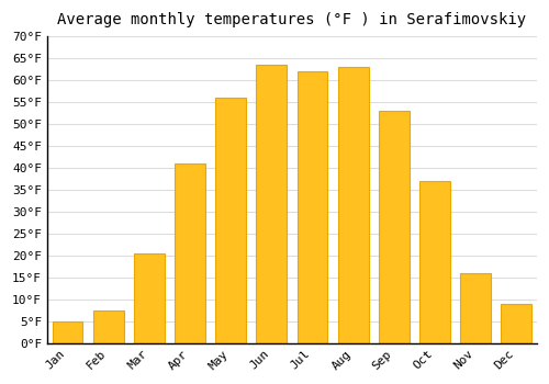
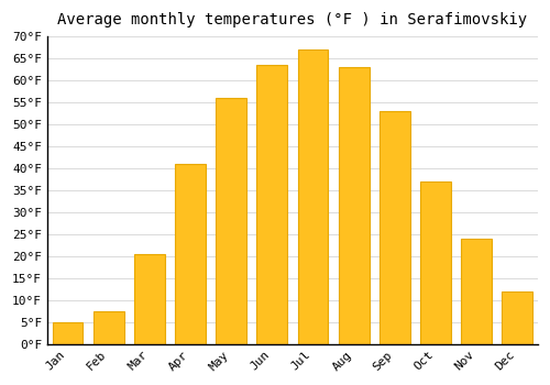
Jul: 62.0°F -> 67.0°F
Nov: 16.0°F -> 24.0°F
Dec: 9.0°F -> 12.0°F
